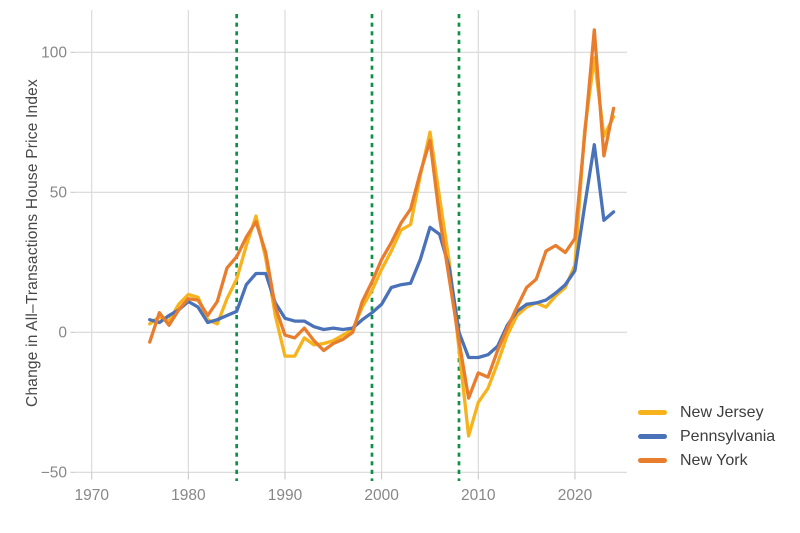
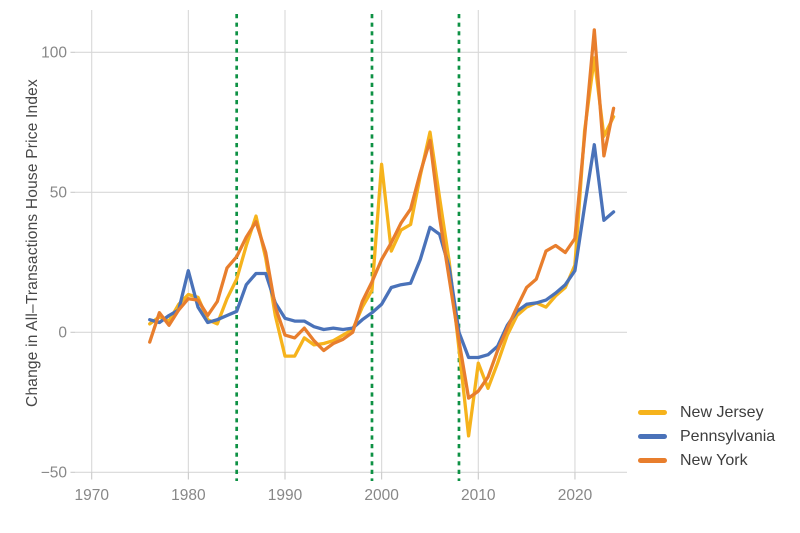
Pennsylvania/1980: 11 -> 22
New Jersey/2000: 22 -> 60
New Jersey/2010: -25 -> -11
New York/2010: -14 -> -21
